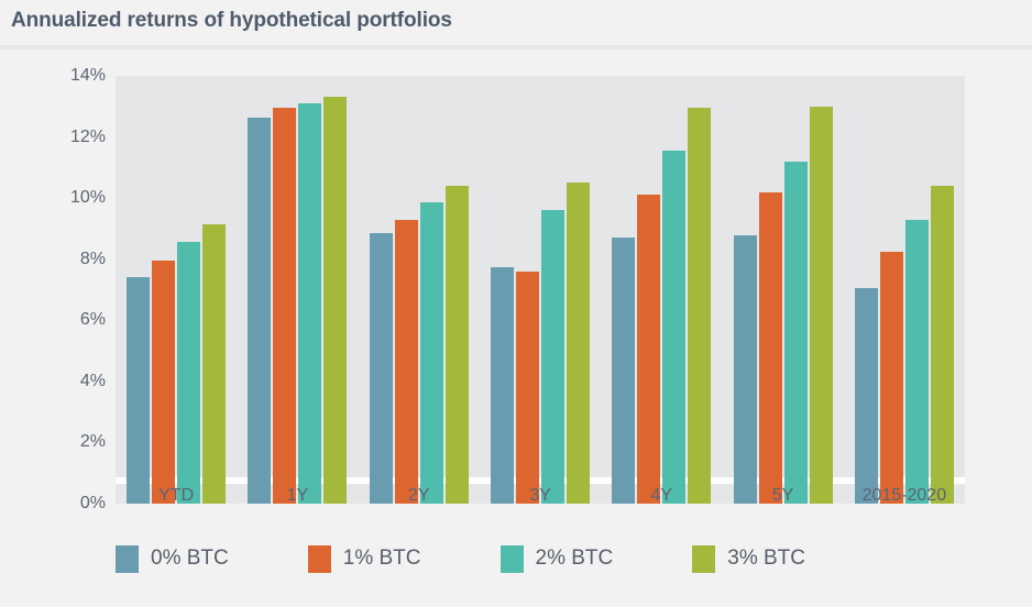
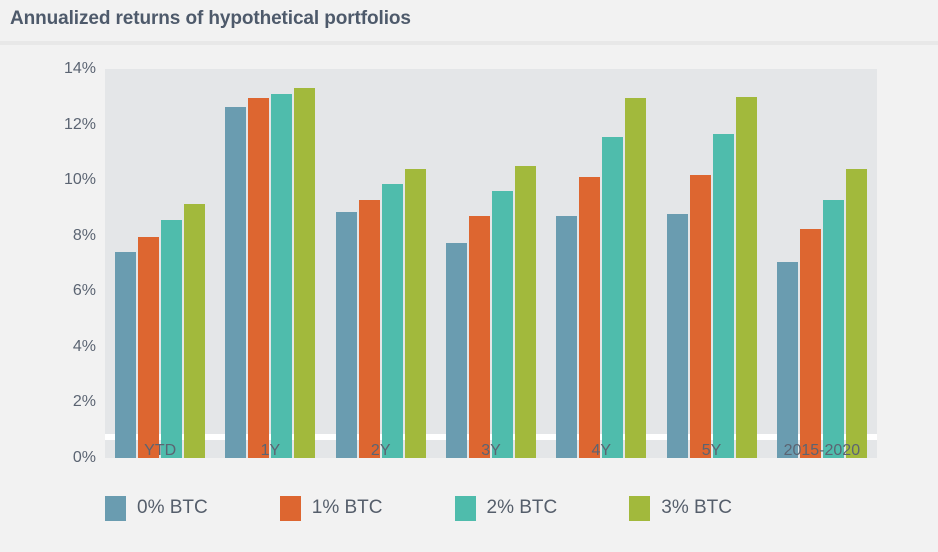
1% BTC/3Y: 7.6% -> 8.7%
2% BTC/5Y: 11.2% -> 11.7%
